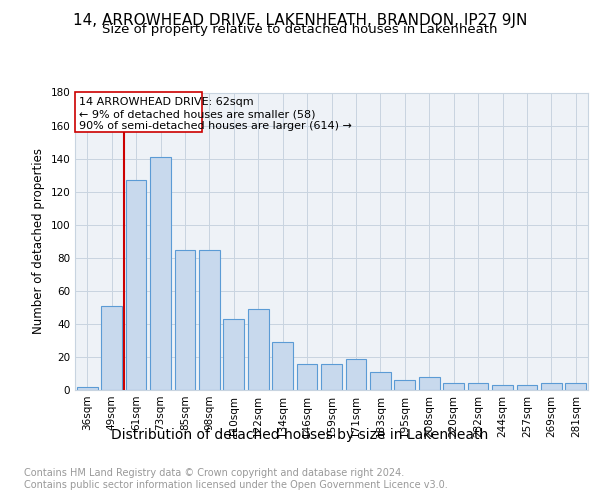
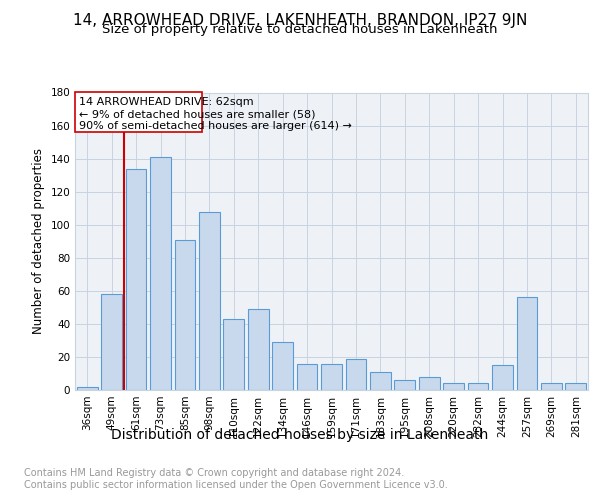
49sqm: 51 -> 58
61sqm: 127 -> 134
85sqm: 85 -> 91
98sqm: 85 -> 108
244sqm: 3 -> 15
257sqm: 3 -> 56
